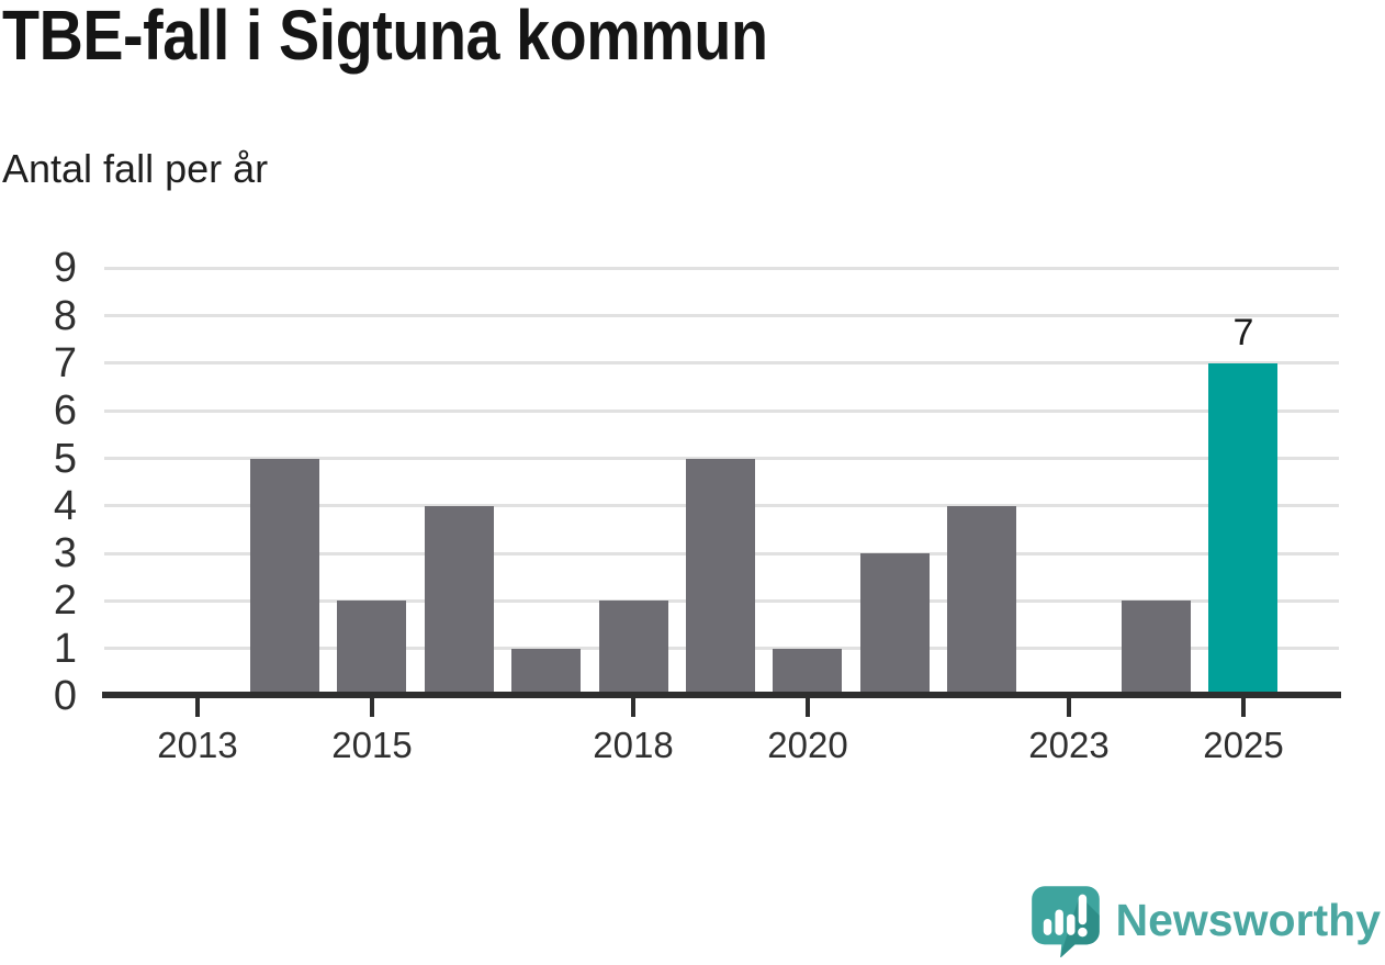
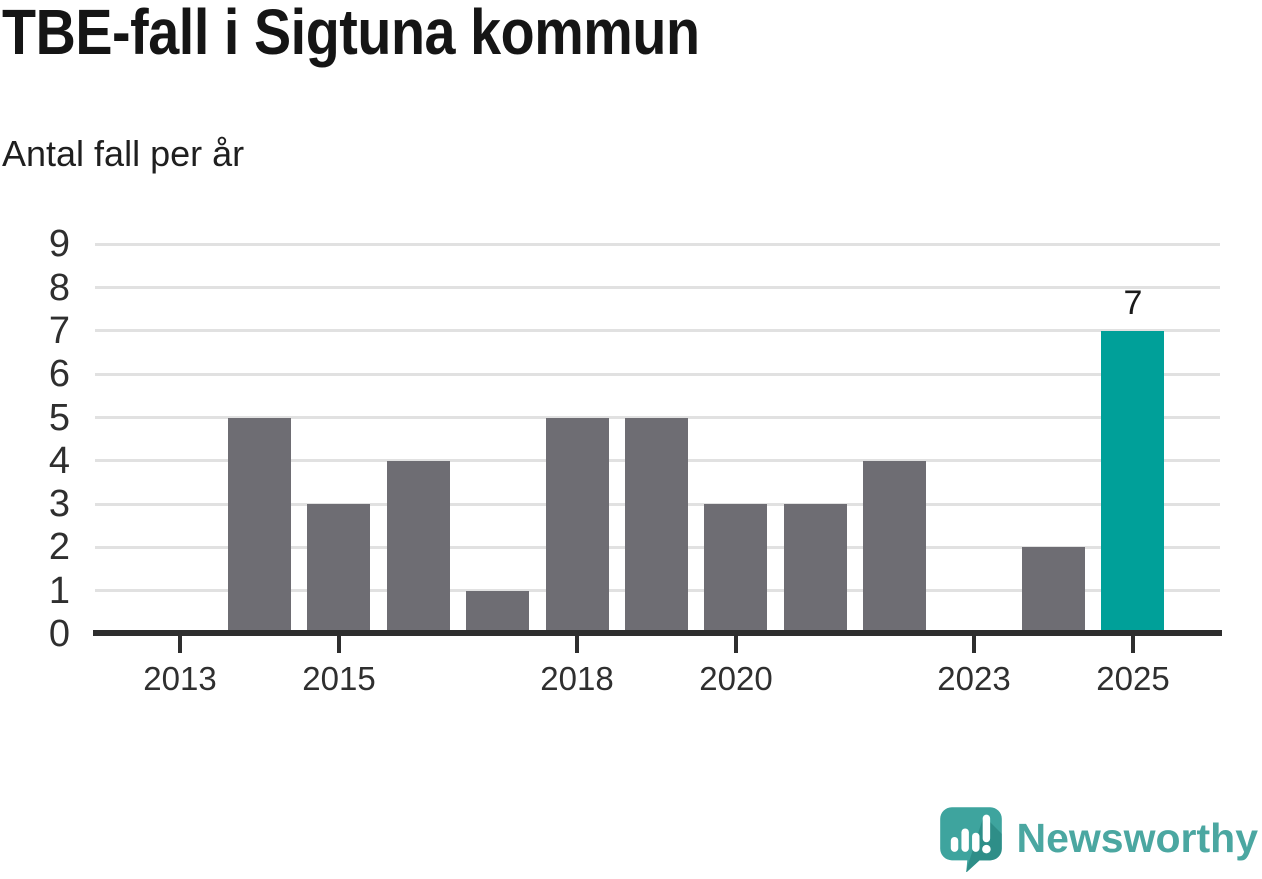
2015: 2 -> 3
2018: 2 -> 5
2020: 1 -> 3
